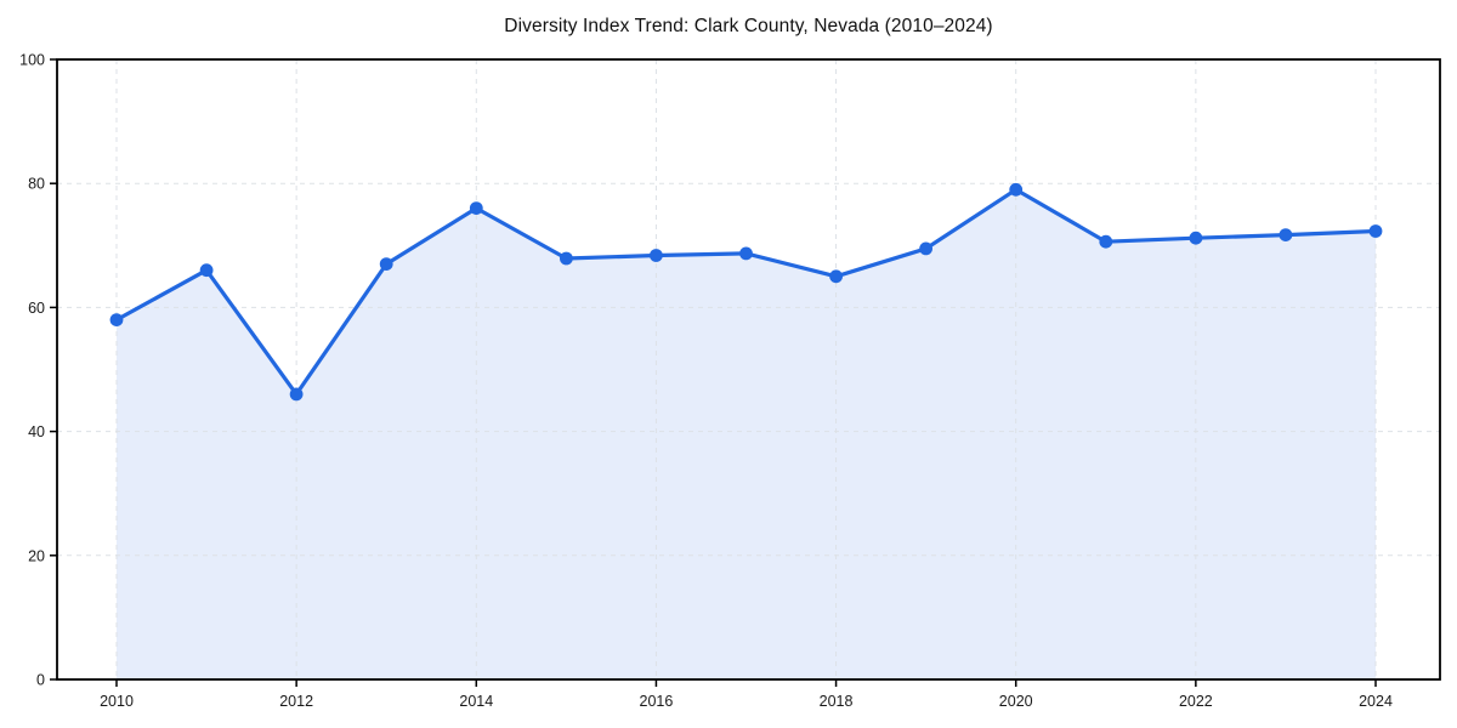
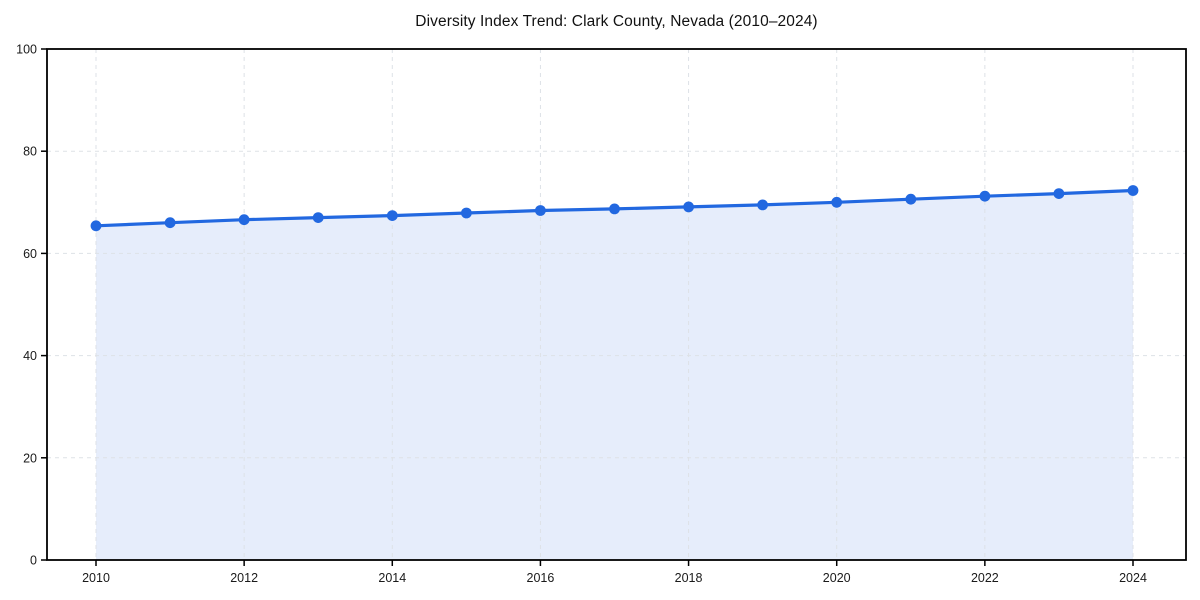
2010: 58 -> 65
2012: 46 -> 67
2014: 76 -> 67
2018: 65 -> 69
2020: 79 -> 70
